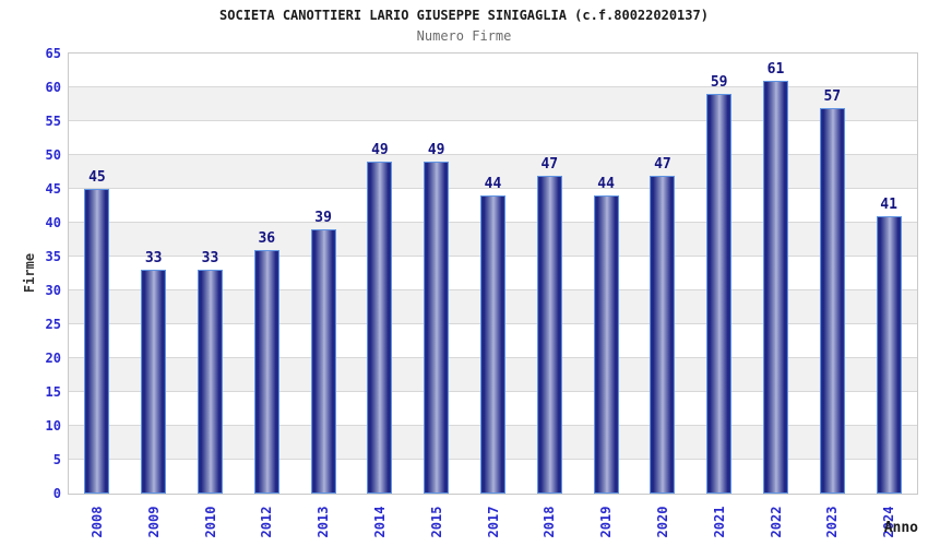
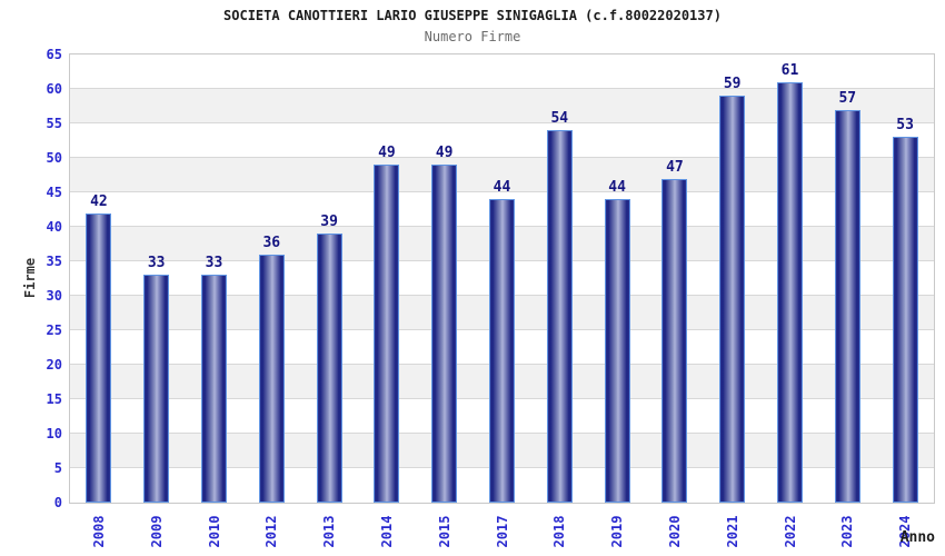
2008: 45 -> 42
2018: 47 -> 54
2024: 41 -> 53
